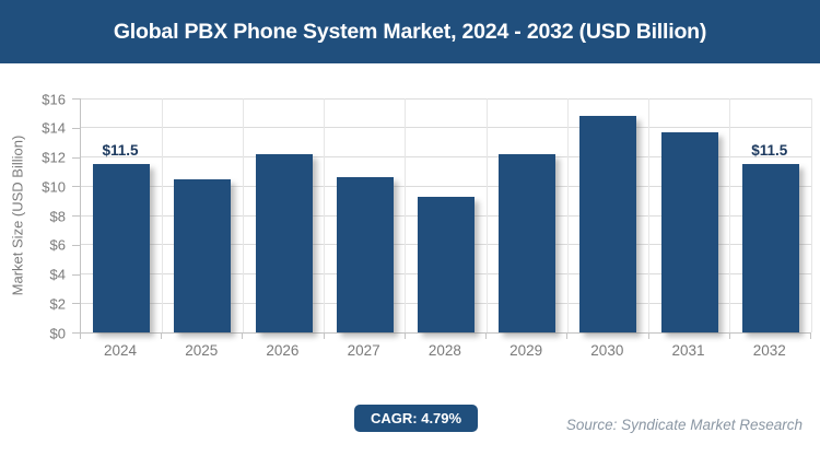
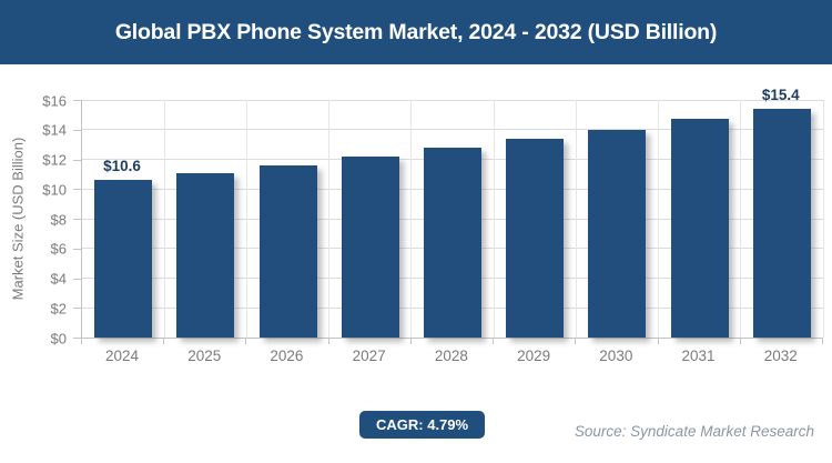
2024: $11.5 -> $10.6
2025: $10.5 -> $11.1
2026: $12.2 -> $11.6
2027: $10.6 -> $12.2
2028: $9.3 -> $12.8
2029: $12.2 -> $13.4
2030: $14.8 -> $14.0
2031: $13.7 -> $14.7
2032: $11.5 -> $15.4
